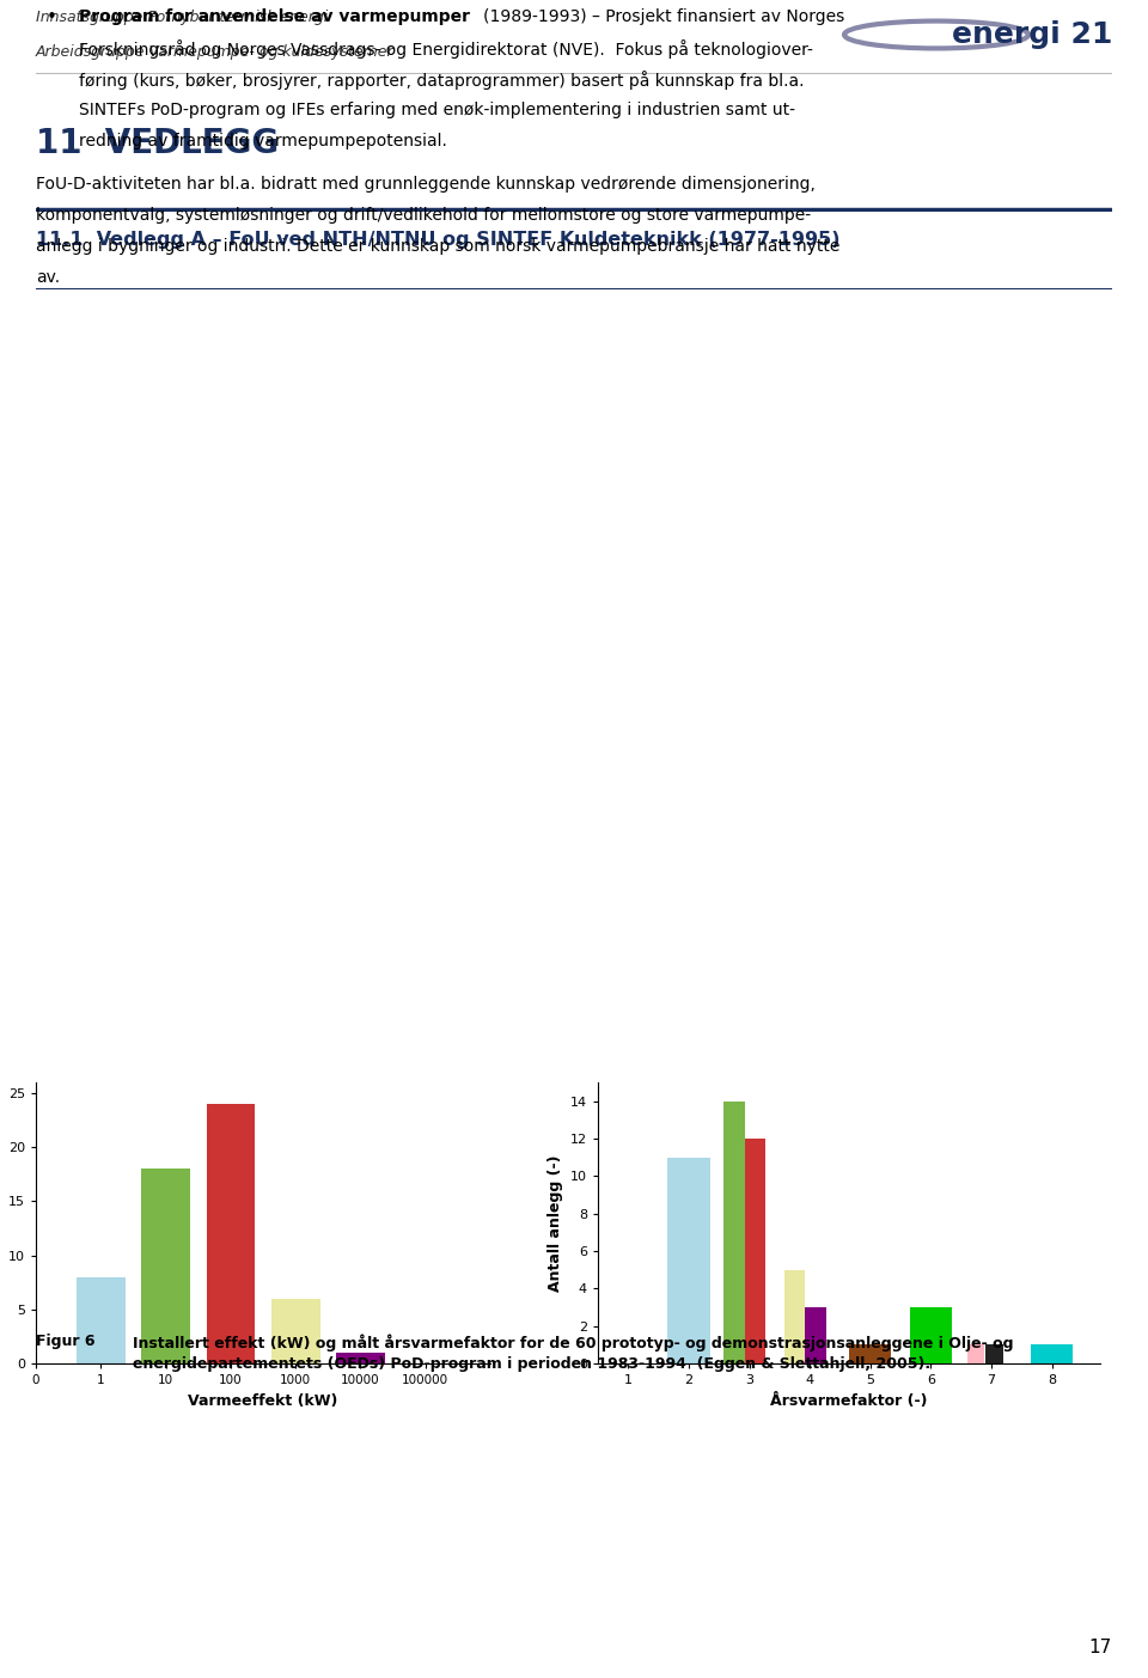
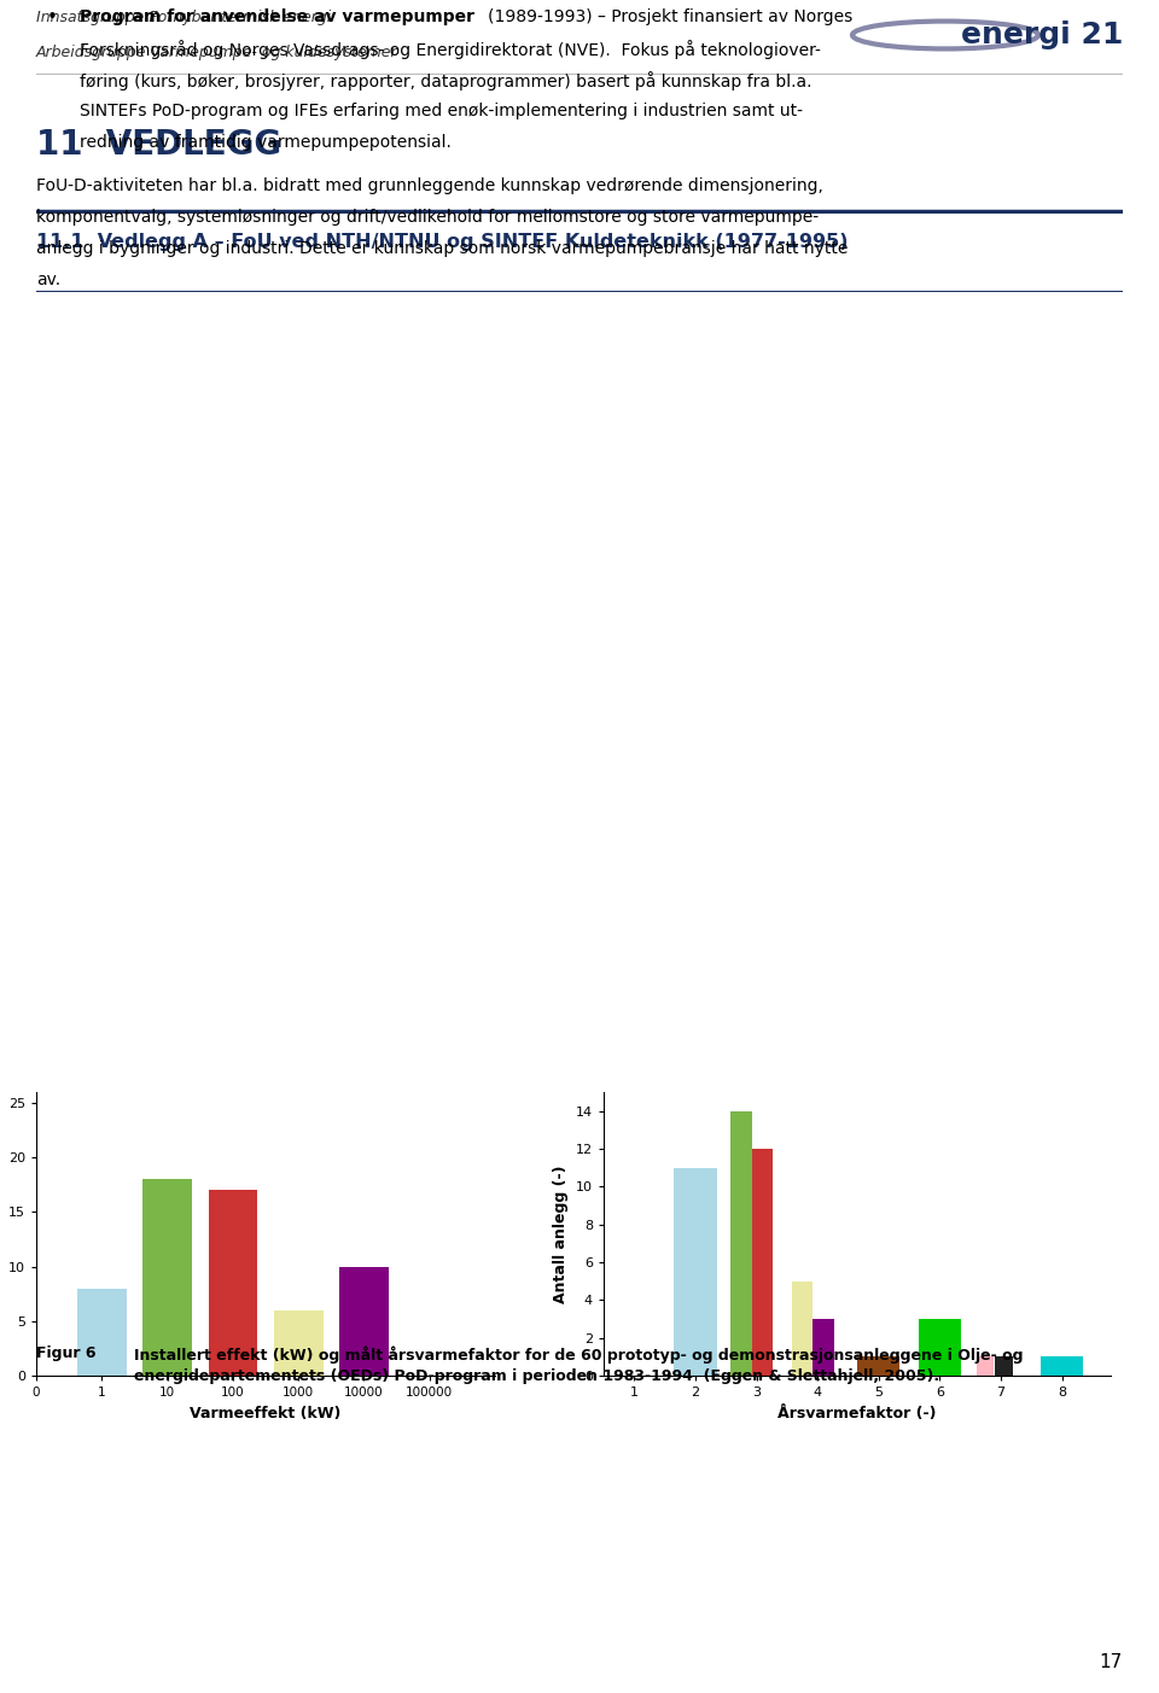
100: 24 -> 17
10000: 1 -> 10
